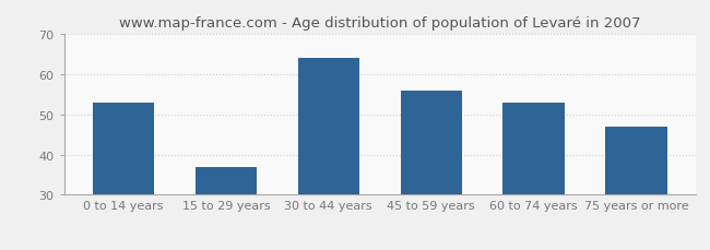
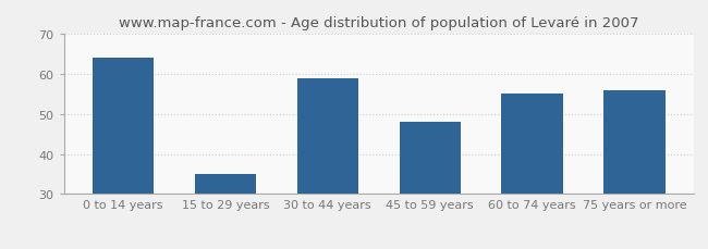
0 to 14 years: 53 -> 64
15 to 29 years: 37 -> 35
30 to 44 years: 64 -> 59
45 to 59 years: 56 -> 48
60 to 74 years: 53 -> 55
75 years or more: 47 -> 56
